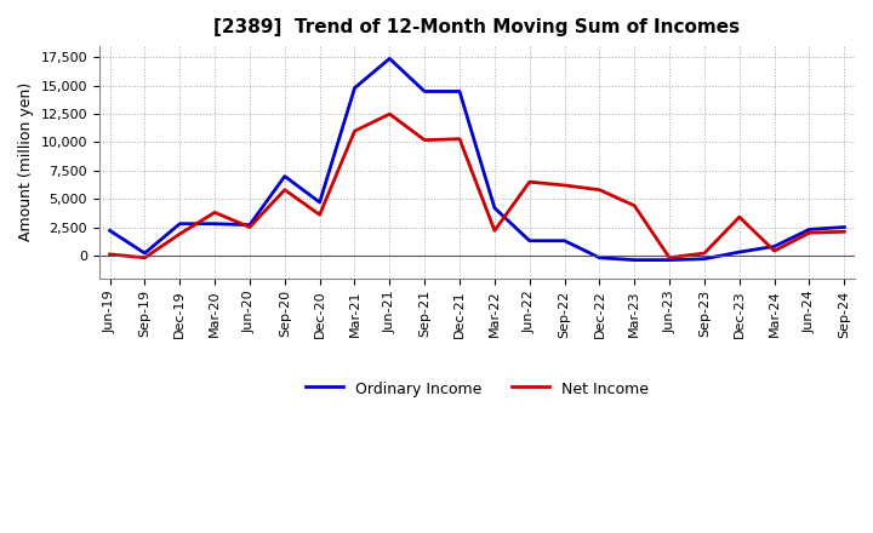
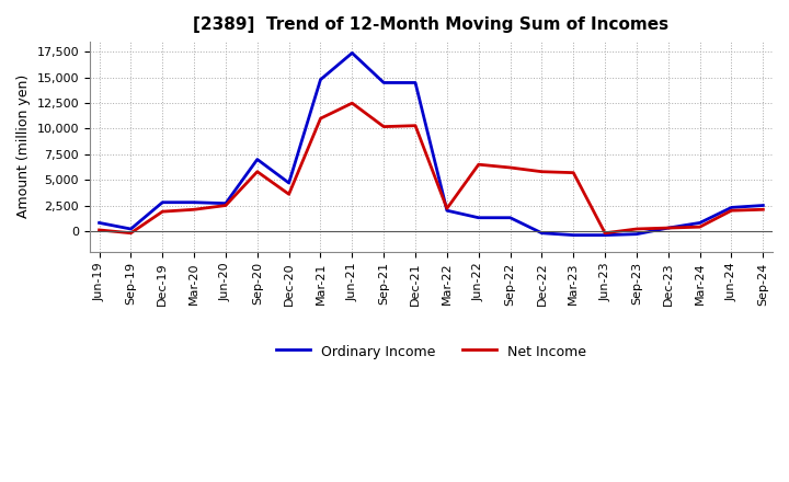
Ordinary Income/Jun-19: 2,200 -> 800
Net Income/Mar-20: 3,800 -> 2,100
Ordinary Income/Mar-22: 4,200 -> 2,000
Net Income/Mar-23: 4,400 -> 5,700
Net Income/Dec-23: 3,400 -> 300
